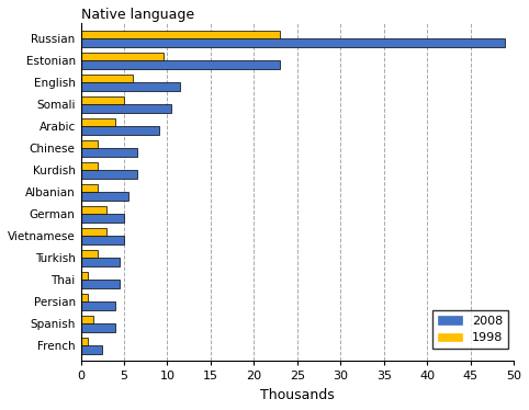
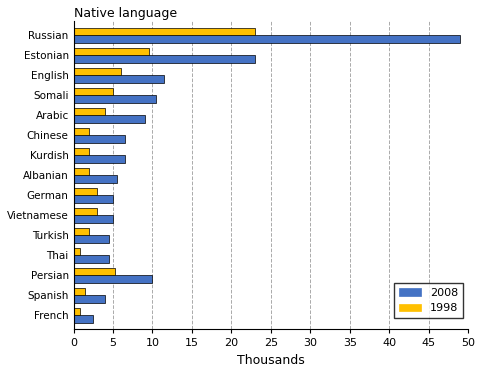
1998/Persian: 0.8 -> 5.2
2008/Persian: 4.0 -> 10.0
